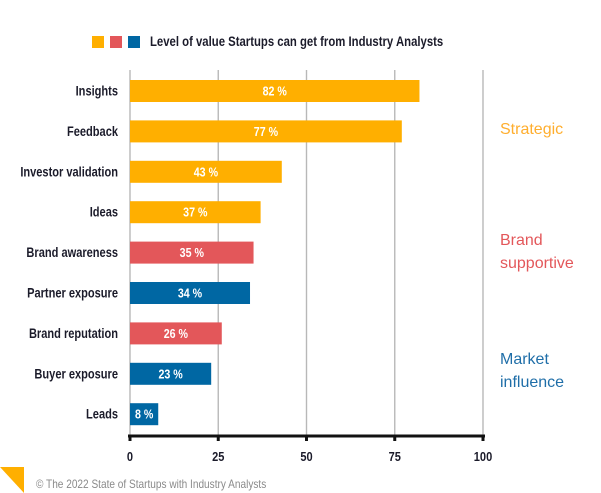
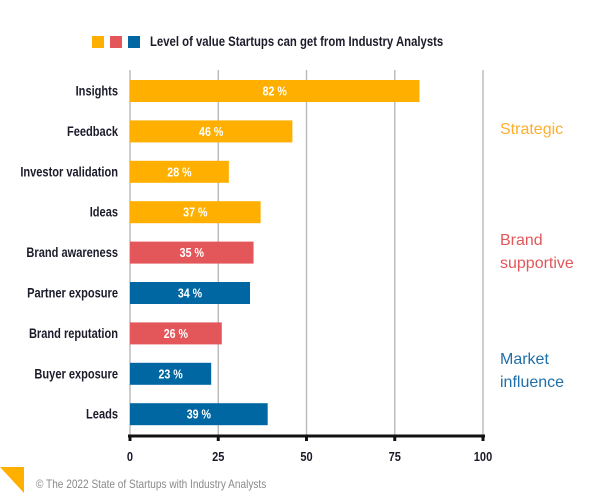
Feedback: 77 -> 46
Investor validation: 43 -> 28
Leads: 8 -> 39
